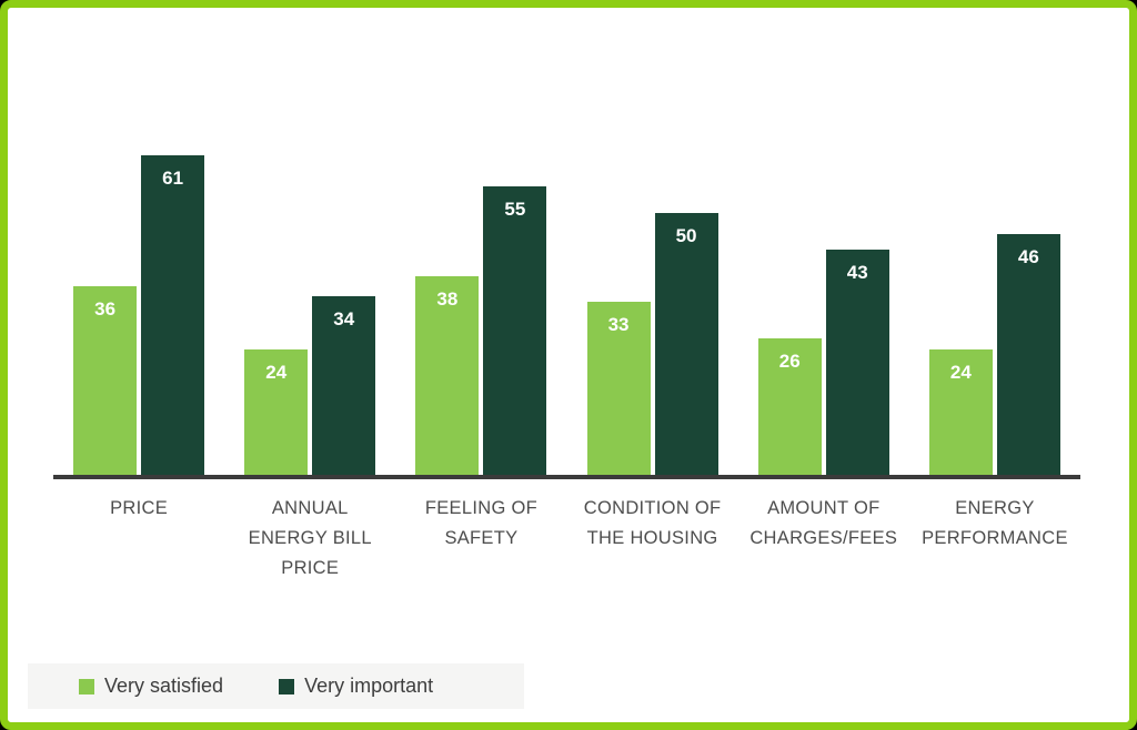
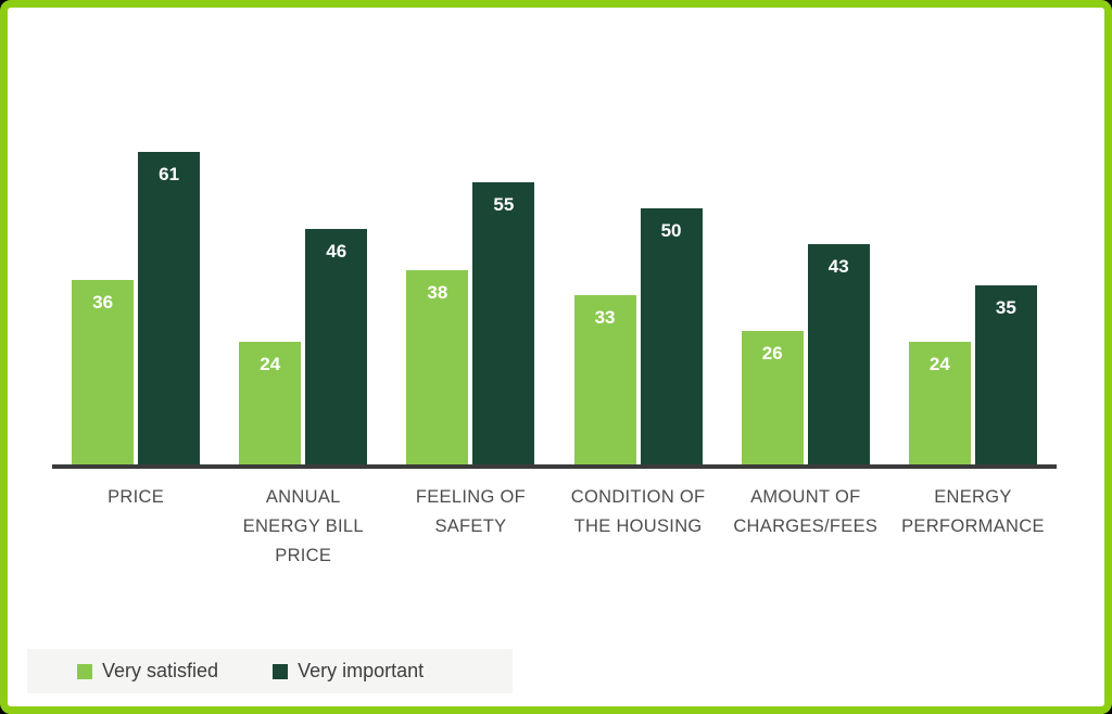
Very important/ANNUAL ENERGY BILL PRICE: 34 -> 46
Very important/ENERGY PERFORMANCE: 46 -> 35
